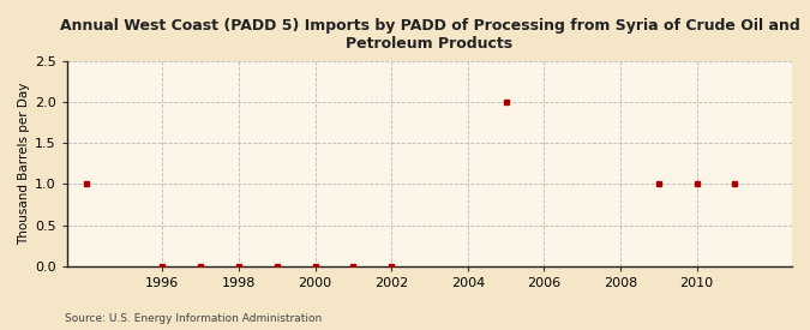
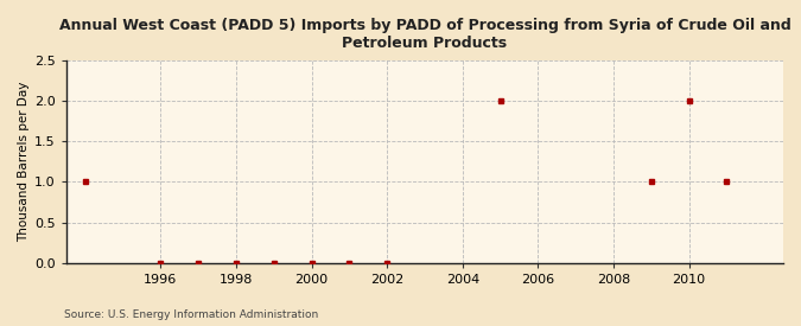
2010: 1 -> 2
